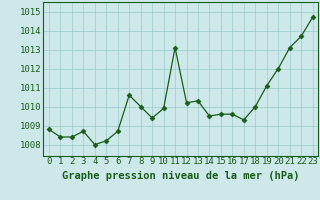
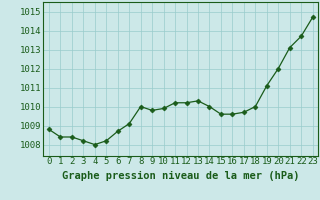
3: 1008.7 -> 1008.2
7: 1010.6 -> 1009.1
9: 1009.4 -> 1009.8
11: 1013.1 -> 1010.2
14: 1009.5 -> 1010.0
17: 1009.3 -> 1009.7
